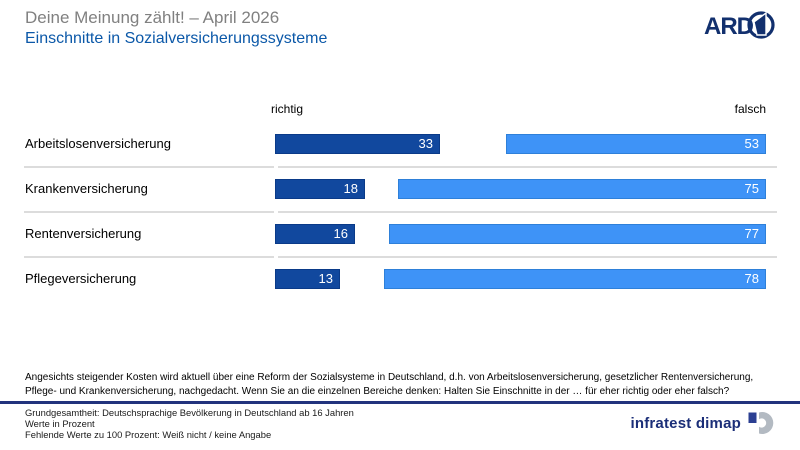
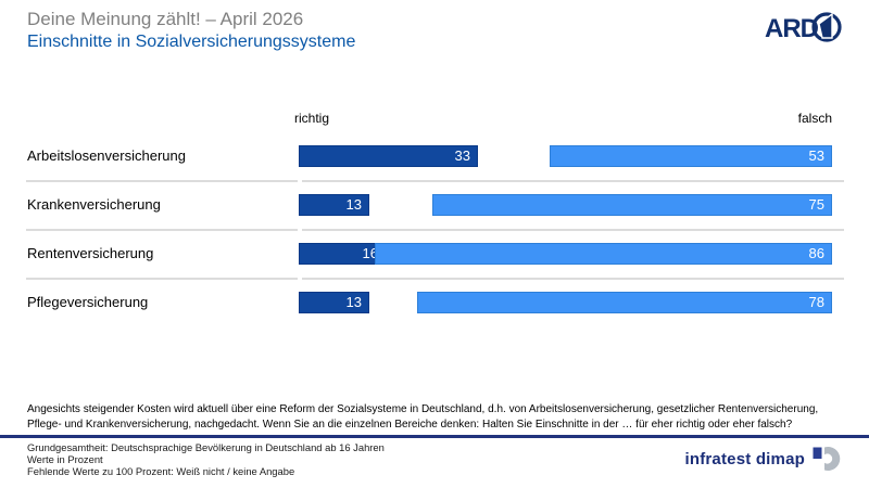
richtig/Krankenversicherung: 18 -> 13
falsch/Rentenversicherung: 77 -> 86
